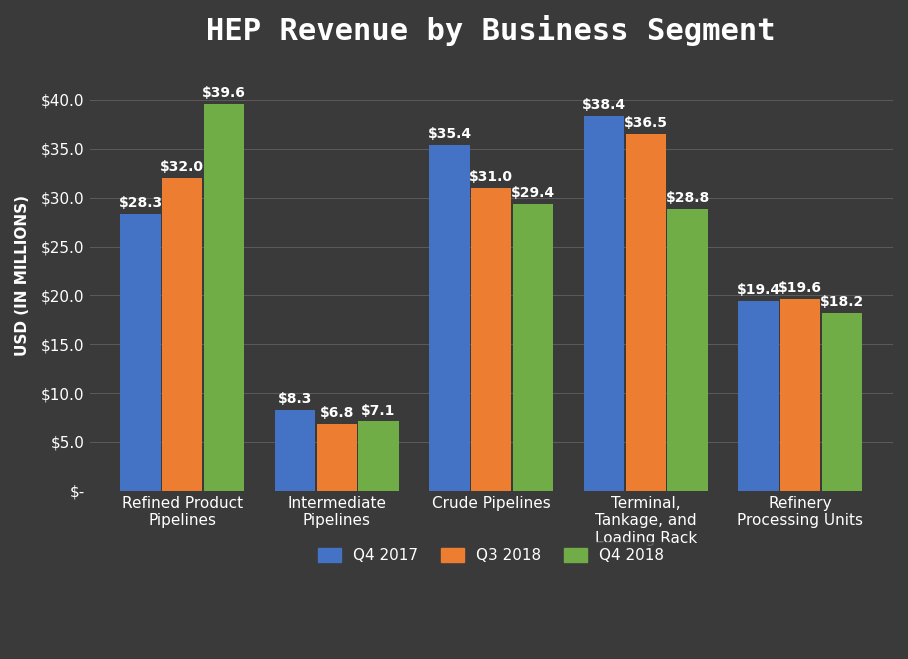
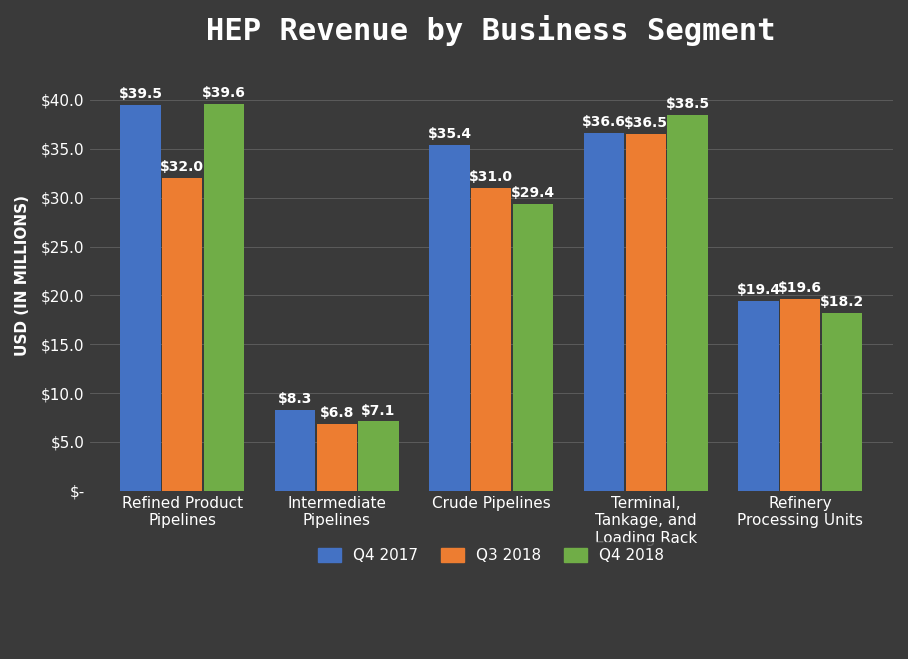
Q4 2017/Refined Product Pipelines: $28.3 -> $39.5
Q4 2017/Terminal, Tankage, and Loading Rack: $38.4 -> $36.6
Q4 2018/Terminal, Tankage, and Loading Rack: $28.8 -> $38.5
